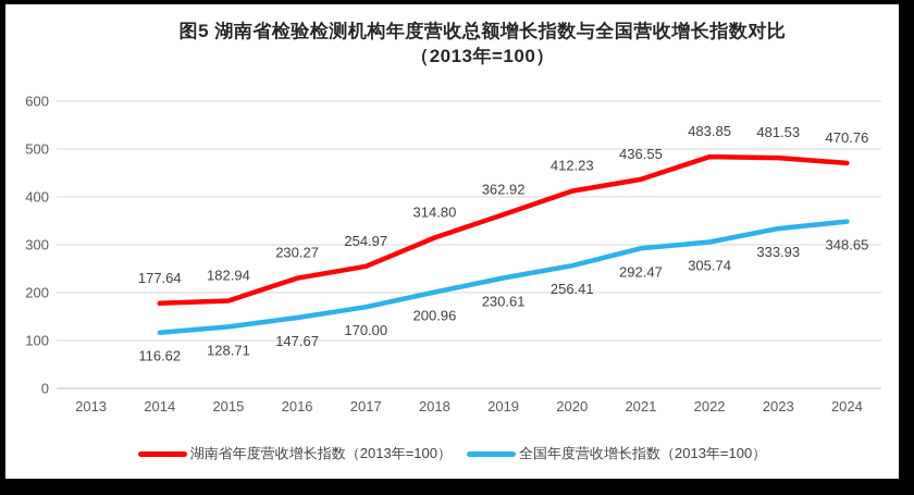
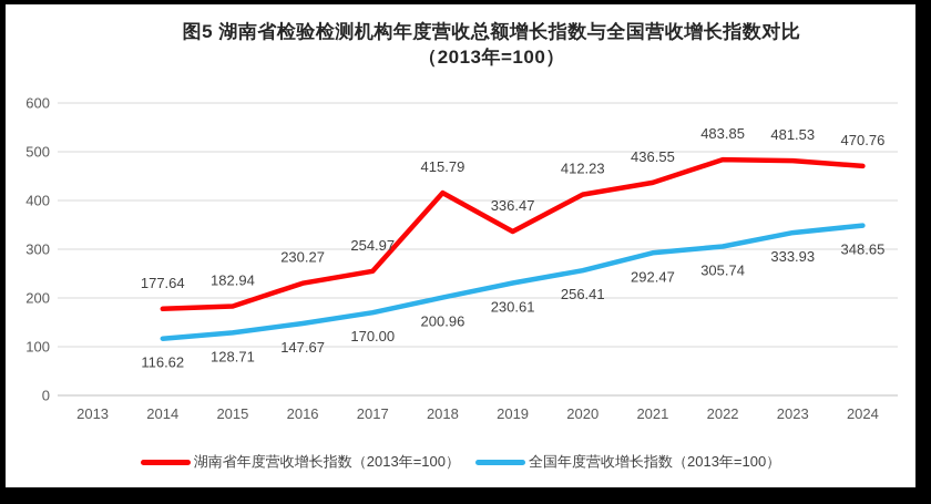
湖南省年度营收增长指数（2013年=100）/2018: 314.80 -> 415.79
湖南省年度营收增长指数（2013年=100）/2019: 362.92 -> 336.47
